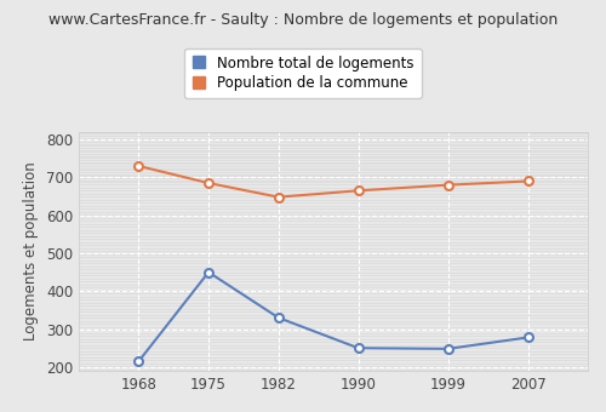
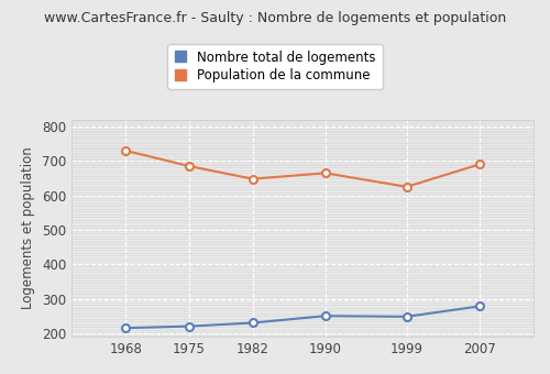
Nombre total de logements/1975: 450 -> 220
Nombre total de logements/1982: 330 -> 230
Population de la commune/1999: 680 -> 625
